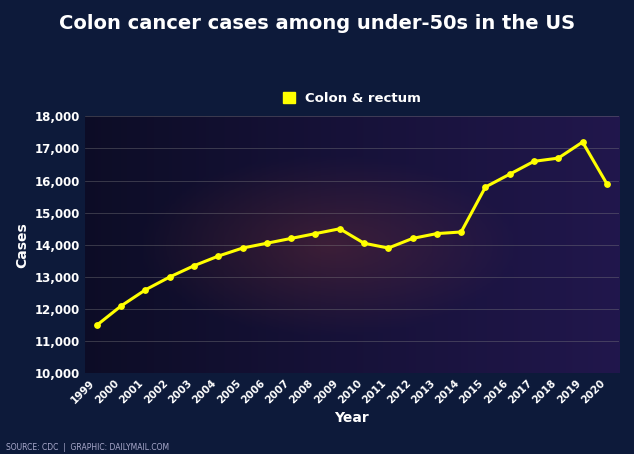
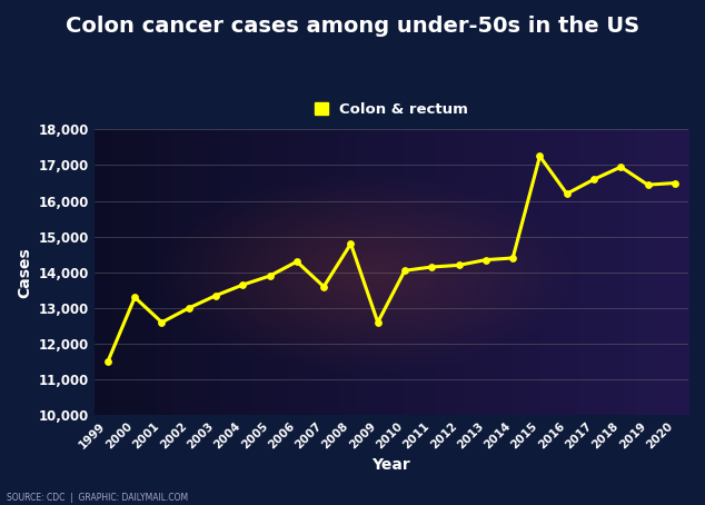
2000: 12,100 -> 13,300
2006: 14,050 -> 14,300
2007: 14,200 -> 13,600
2008: 14,350 -> 14,800
2009: 14,500 -> 12,600
2011: 13,900 -> 14,150
2015: 15,800 -> 17,250
2018: 16,700 -> 16,950
2019: 17,200 -> 16,450
2020: 15,900 -> 16,500
